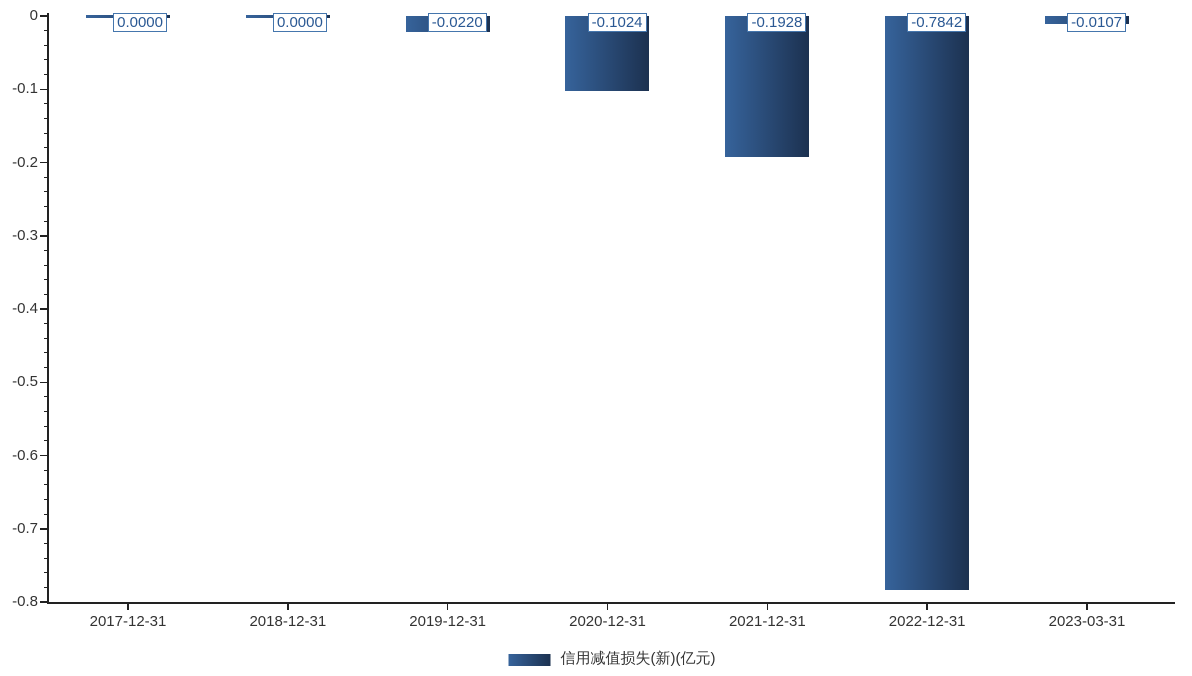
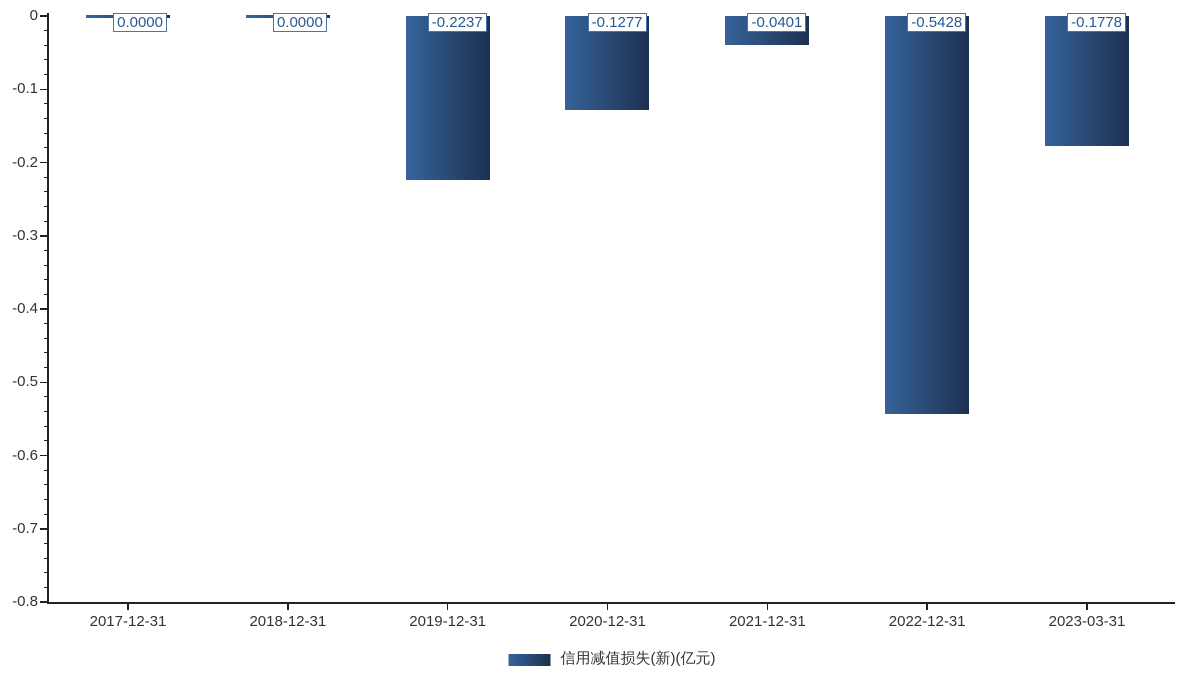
2019-12-31: -0.0220 -> -0.2237
2020-12-31: -0.1024 -> -0.1277
2021-12-31: -0.1928 -> -0.0401
2022-12-31: -0.7842 -> -0.5428
2023-03-31: -0.0107 -> -0.1778
